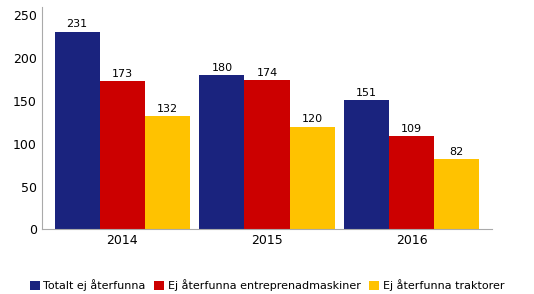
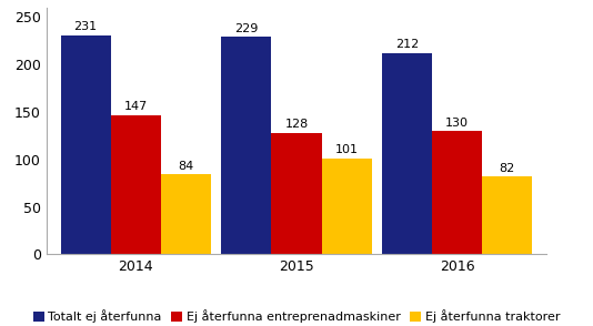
Ej återfunna entreprenadmaskiner/2014: 173 -> 147
Ej återfunna traktorer/2014: 132 -> 84
Totalt ej återfunna/2015: 180 -> 229
Ej återfunna entreprenadmaskiner/2015: 174 -> 128
Ej återfunna traktorer/2015: 120 -> 101
Totalt ej återfunna/2016: 151 -> 212
Ej återfunna entreprenadmaskiner/2016: 109 -> 130
